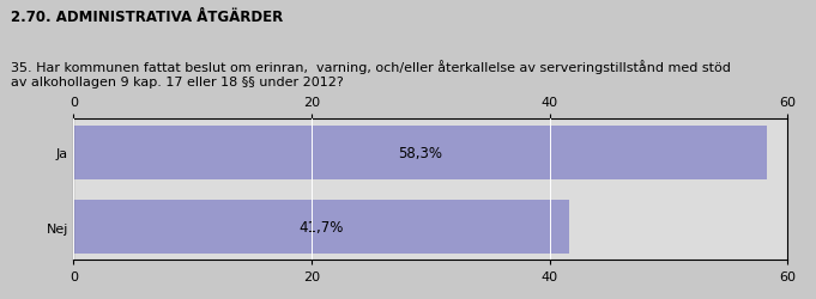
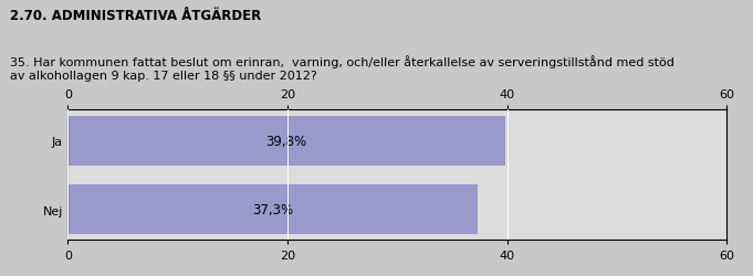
Ja: 58,3% -> 39,8%
Nej: 41,7% -> 37,3%
